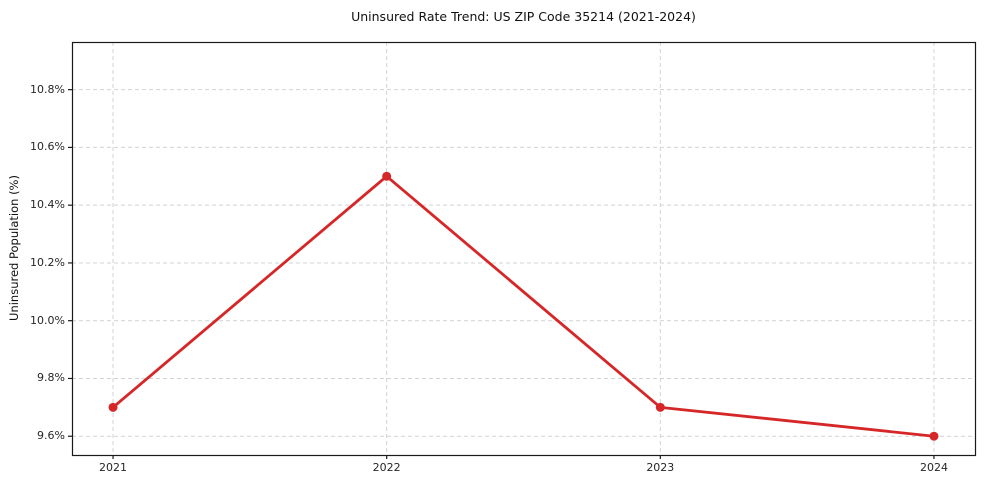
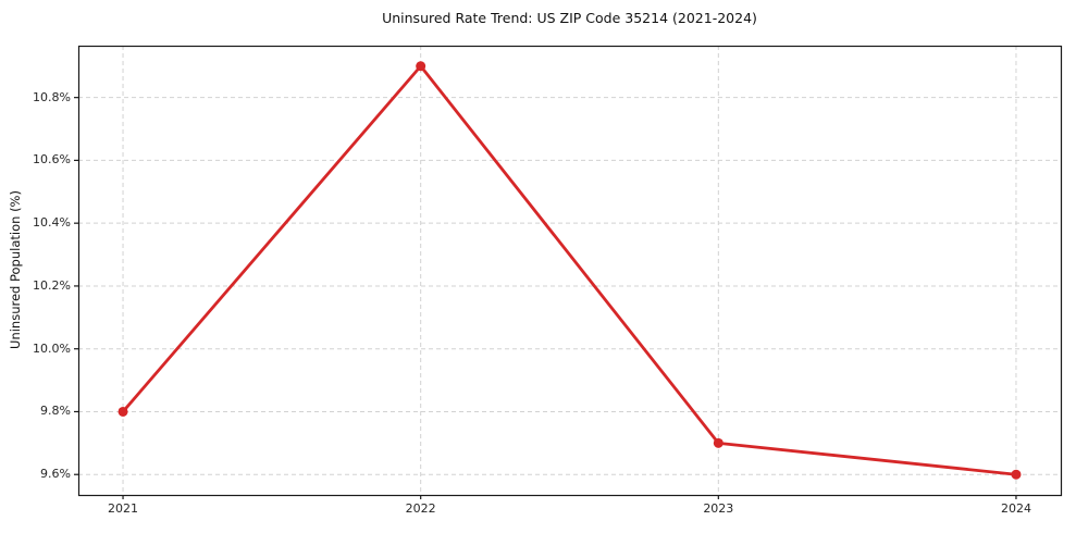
2021: 9.7% -> 9.8%
2022: 10.5% -> 10.9%
